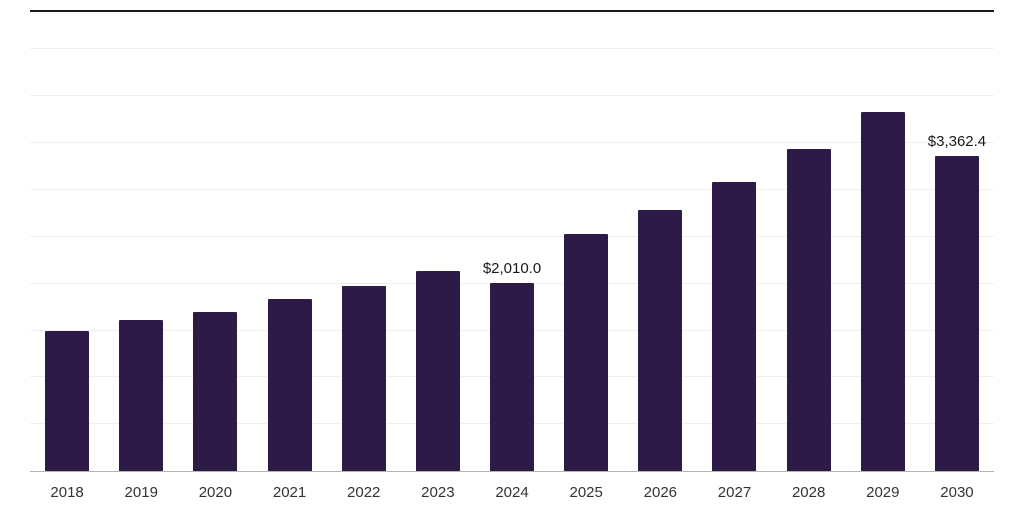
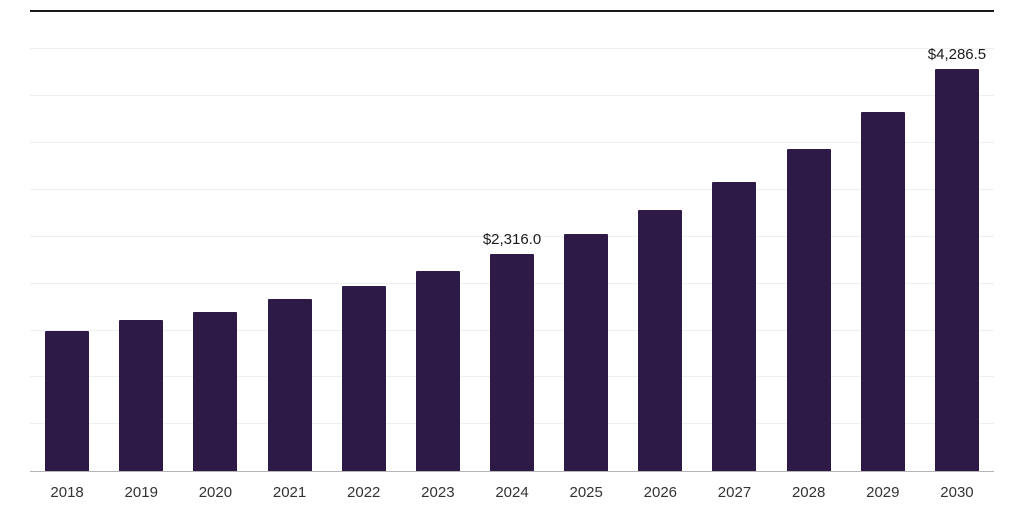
2024: $2,010.0 -> $2,316.0
2030: $3,362.4 -> $4,286.5
